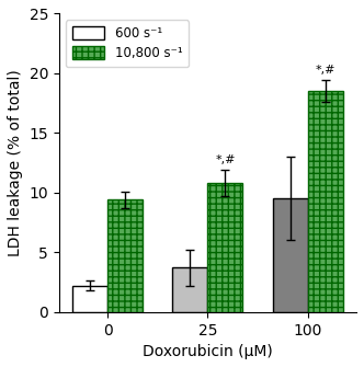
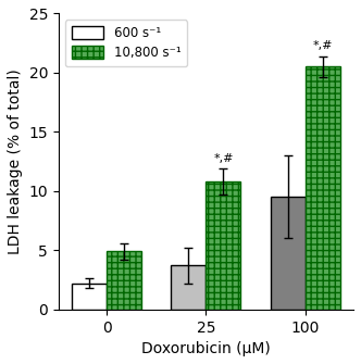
10,800 s⁻¹/0: 9.4 -> 4.9
10,800 s⁻¹/100: 18.5 -> 20.5
